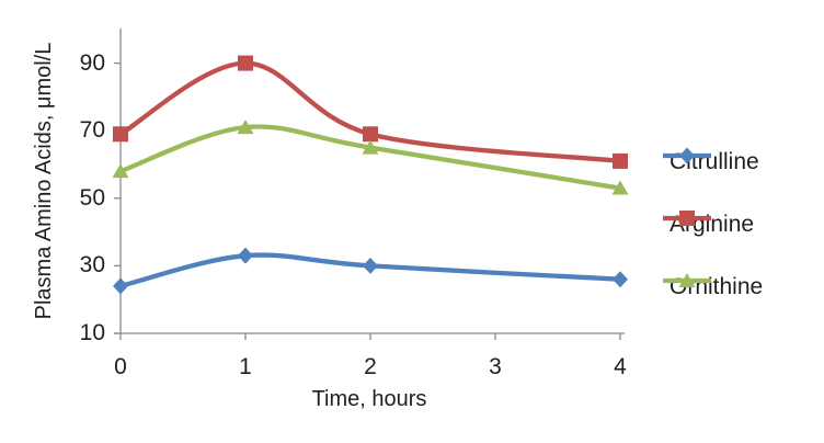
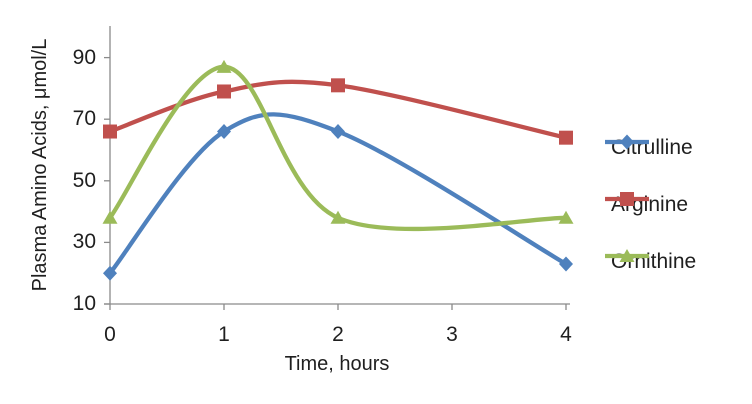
Citrulline/0: 24 -> 20
Arginine/0: 69 -> 66
Ornithine/0: 58 -> 38
Citrulline/1: 33 -> 66
Arginine/1: 90 -> 79
Ornithine/1: 71 -> 87
Citrulline/2: 30 -> 66
Arginine/2: 69 -> 81
Ornithine/2: 65 -> 38
Citrulline/4: 26 -> 23
Arginine/4: 61 -> 64
Ornithine/4: 53 -> 38
